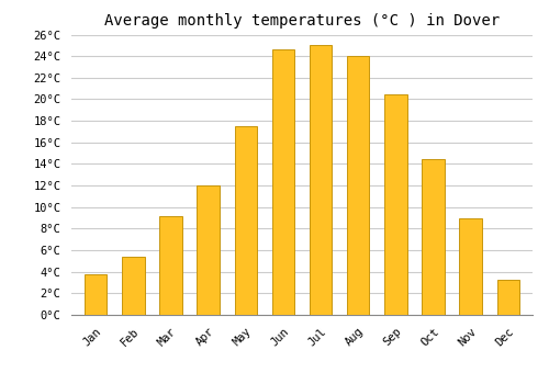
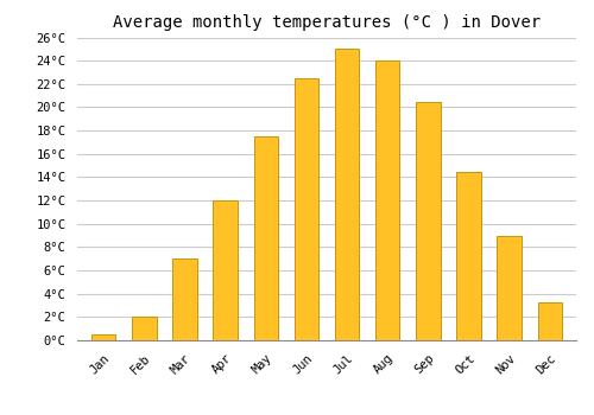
Jan: 3.8°C -> 0.5°C
Feb: 5.4°C -> 2.0°C
Mar: 9.2°C -> 7.0°C
Jun: 24.6°C -> 22.5°C
